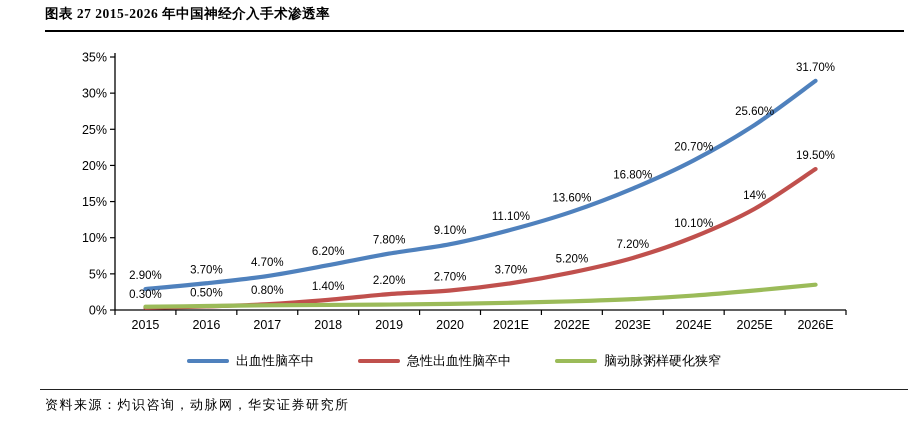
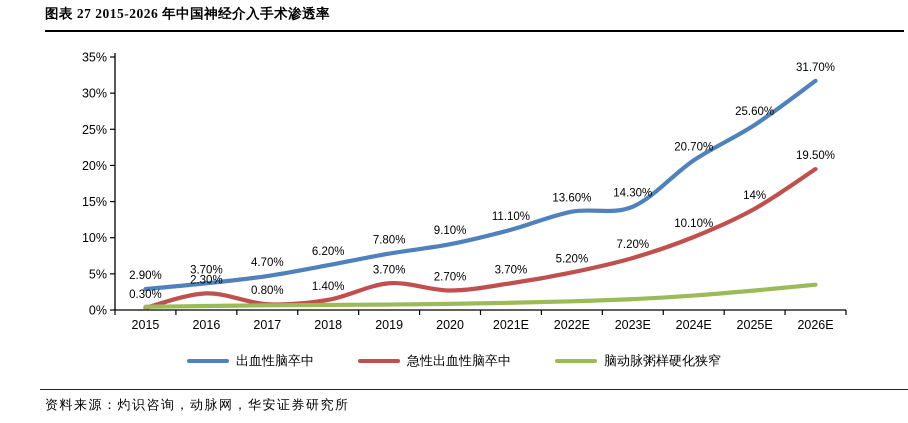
急性出血性脑卒中/2016: 0.50% -> 2.30%
急性出血性脑卒中/2019: 2.20% -> 3.70%
出血性脑卒中/2023E: 16.80% -> 14.30%
